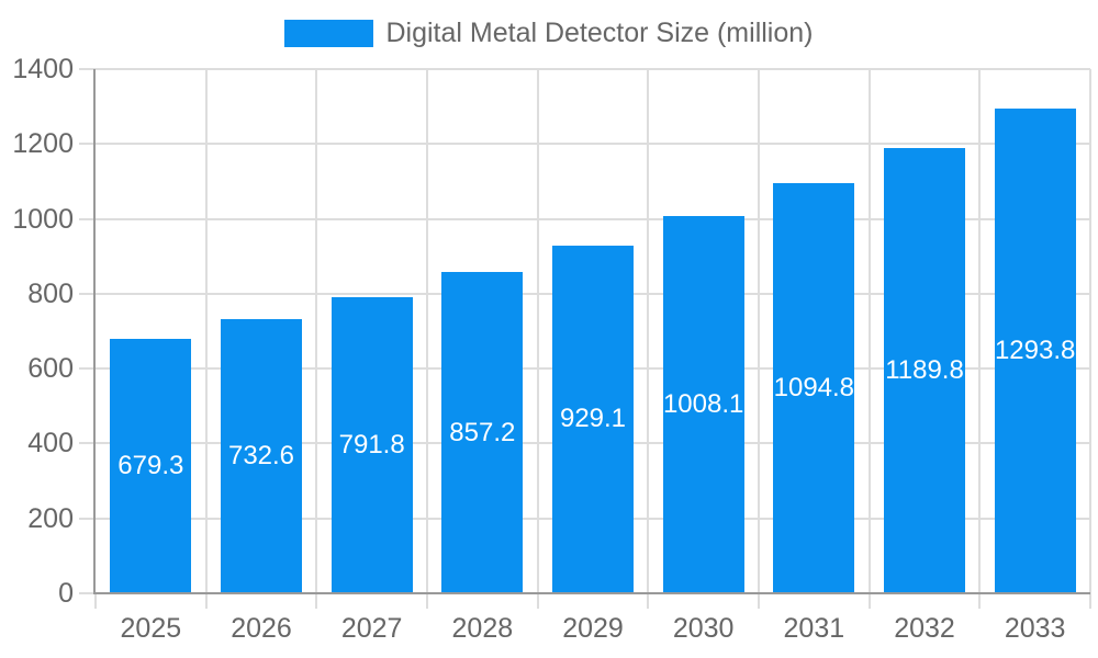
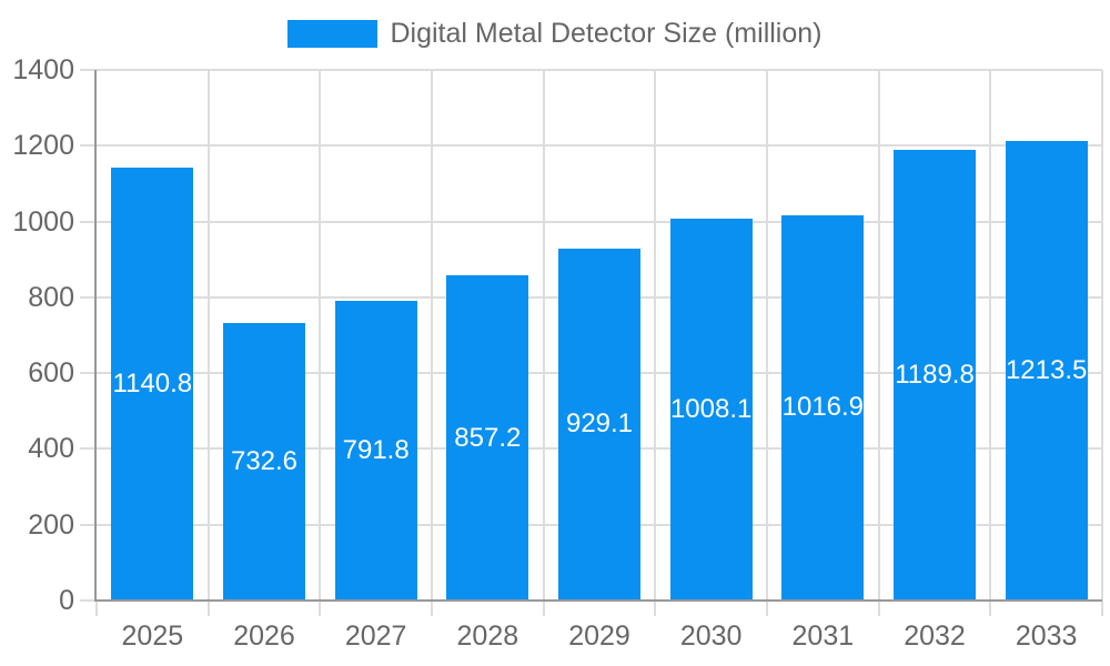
2025: 679.3 -> 1140.8
2031: 1094.8 -> 1016.9
2033: 1293.8 -> 1213.5
